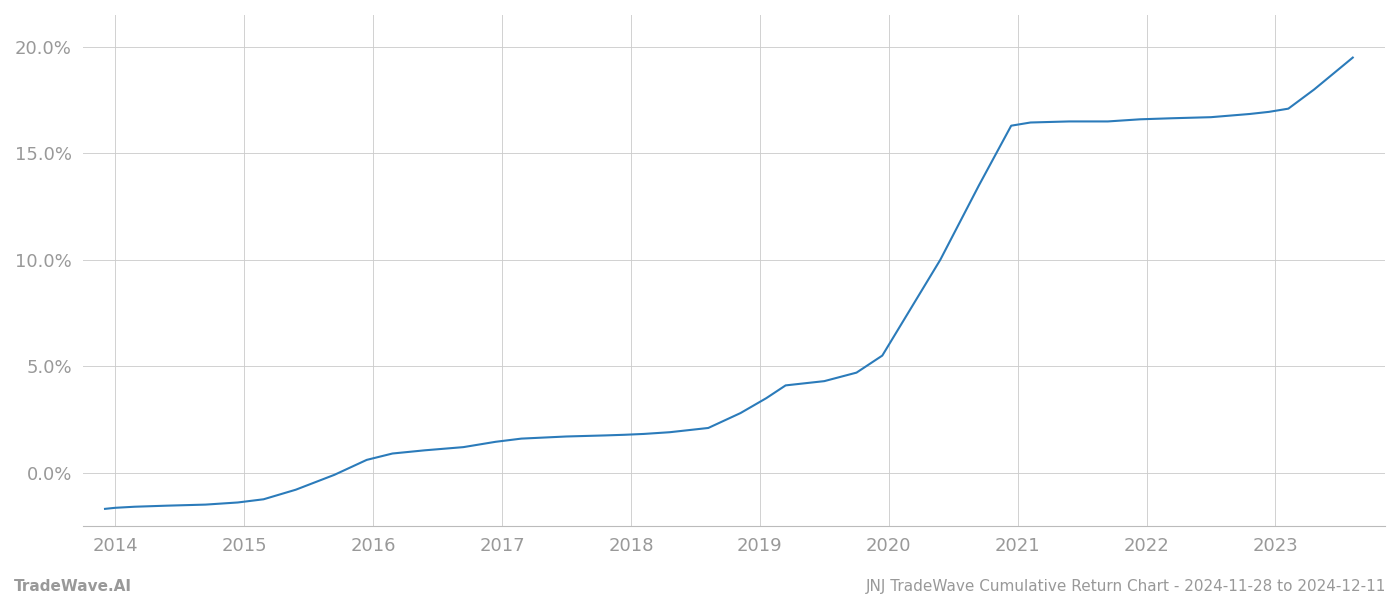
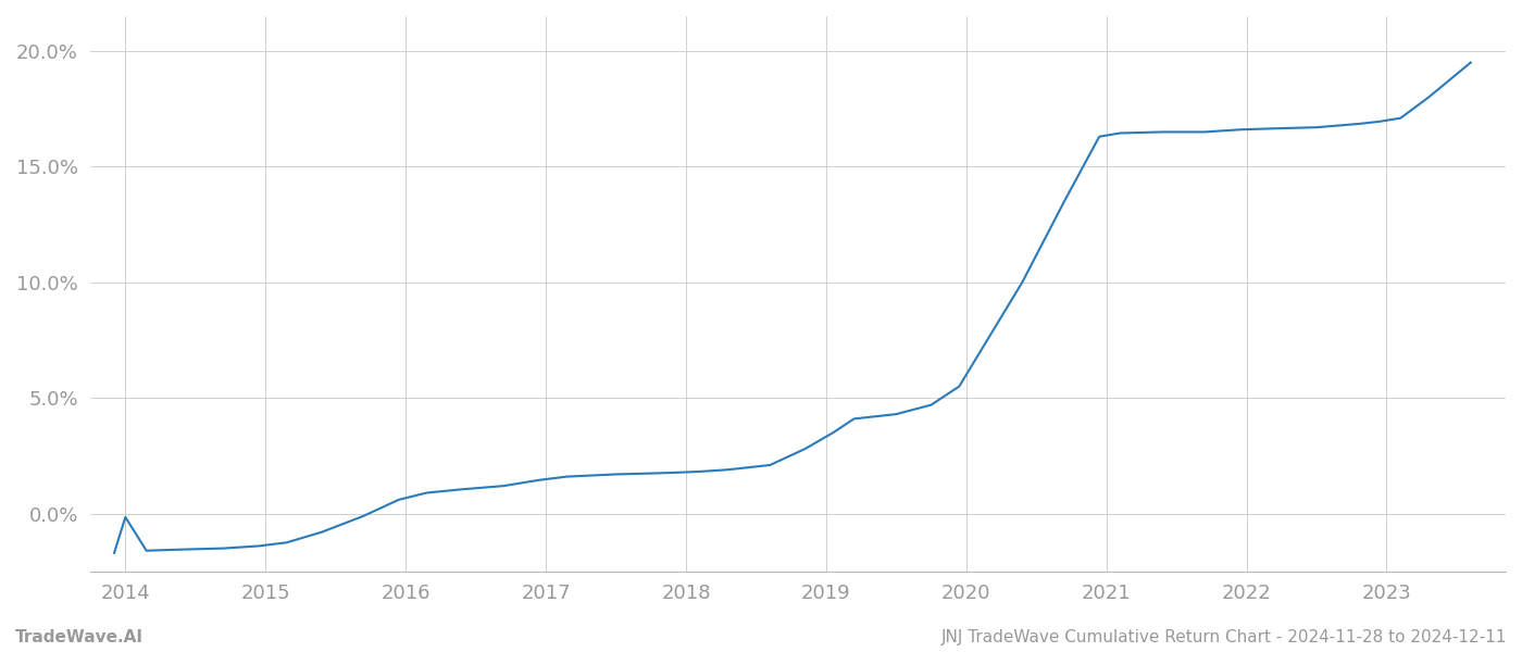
2014: -1.65% -> -0.15%
